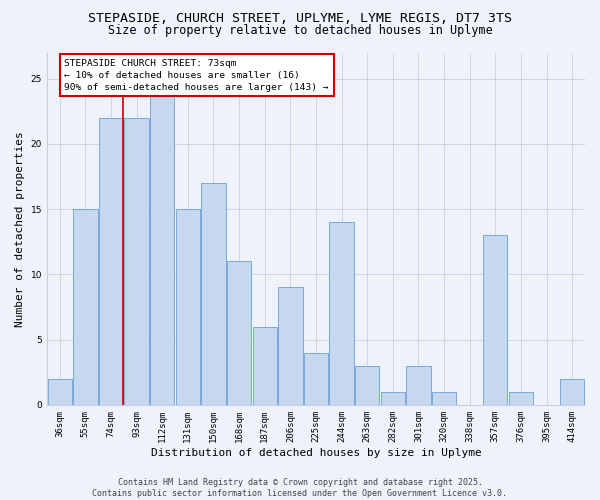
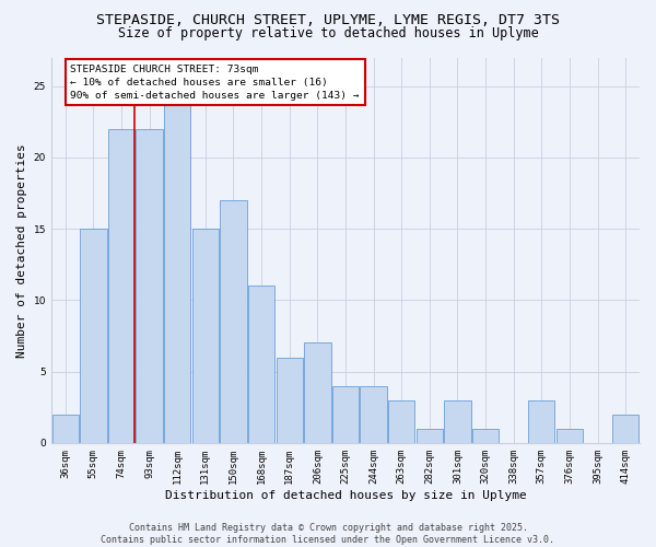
206sqm: 9 -> 7
244sqm: 14 -> 4
357sqm: 13 -> 3
